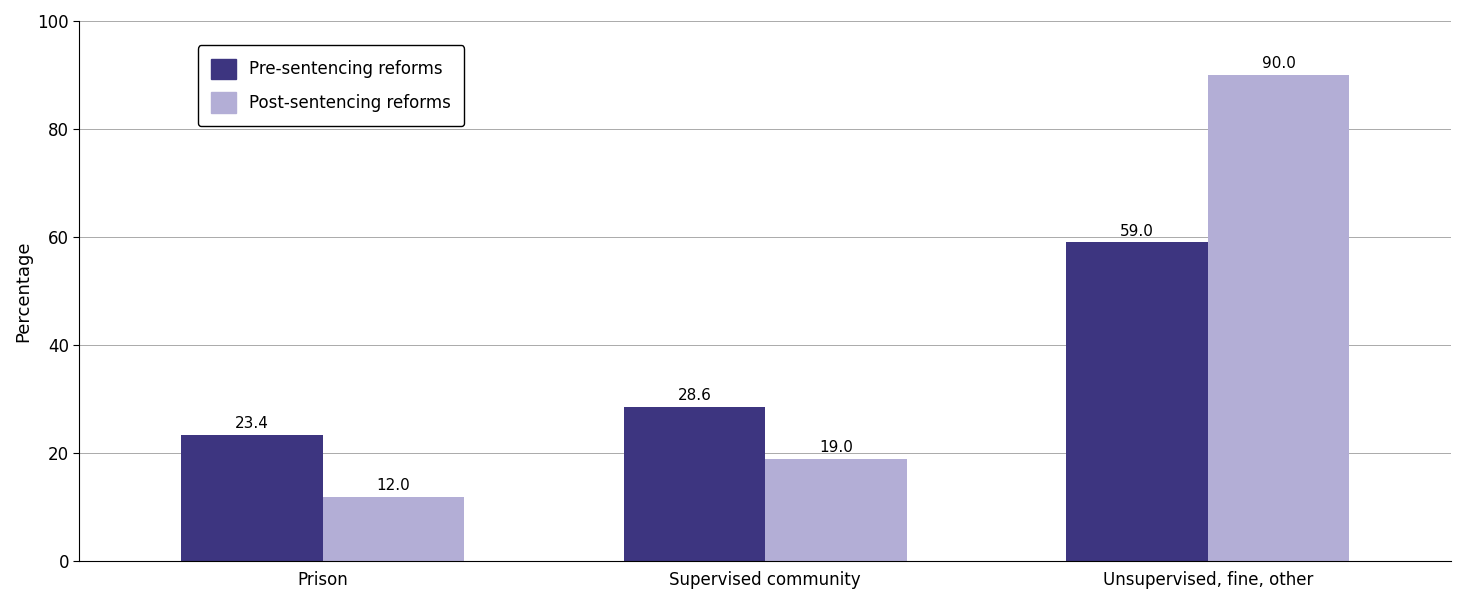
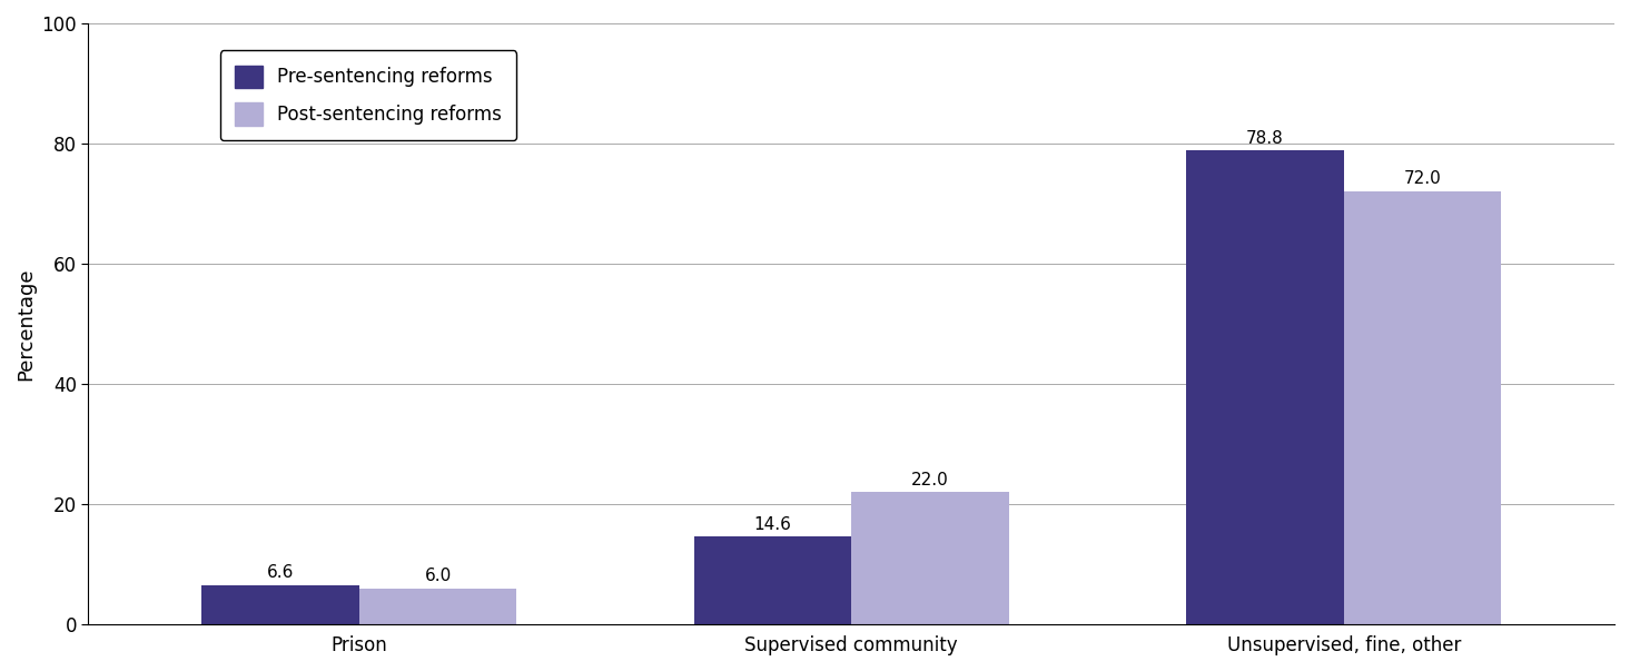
Pre-sentencing reforms/Prison: 23.4 -> 6.6
Post-sentencing reforms/Prison: 12.0 -> 6.0
Pre-sentencing reforms/Supervised community: 28.6 -> 14.6
Post-sentencing reforms/Supervised community: 19.0 -> 22.0
Pre-sentencing reforms/Unsupervised, fine, other: 59.0 -> 78.8
Post-sentencing reforms/Unsupervised, fine, other: 90.0 -> 72.0
